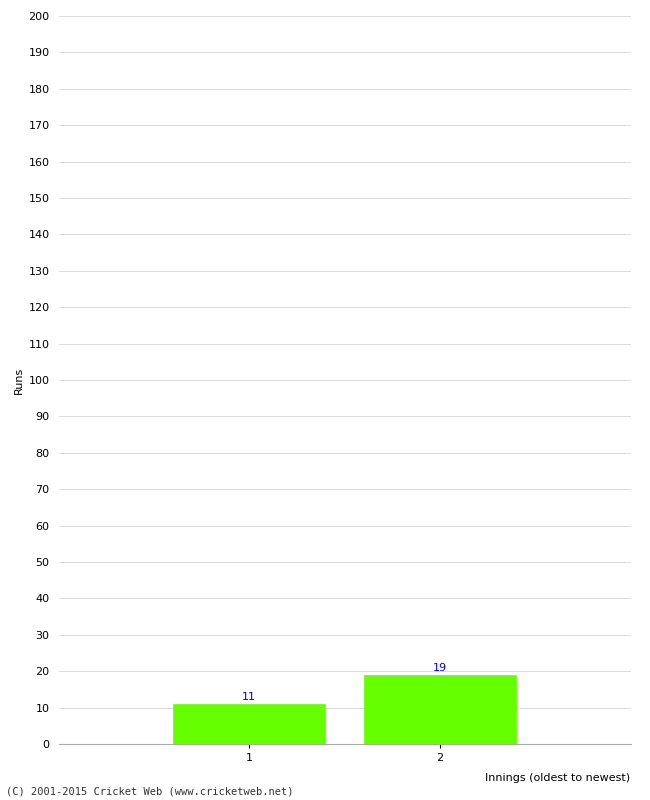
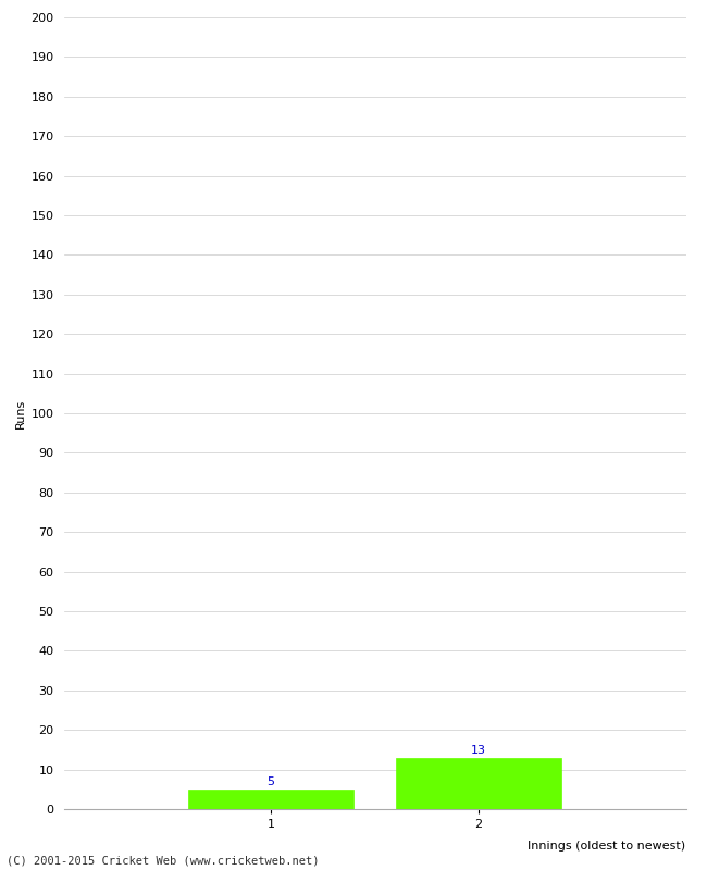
1: 11 -> 5
2: 19 -> 13
